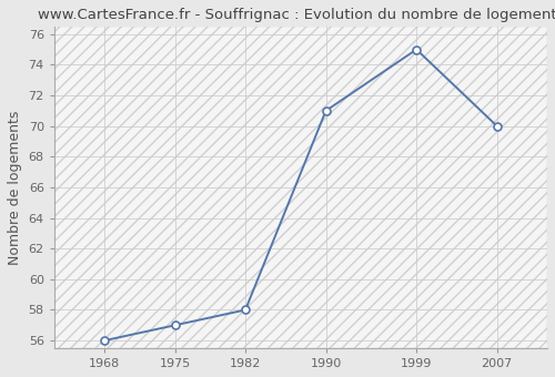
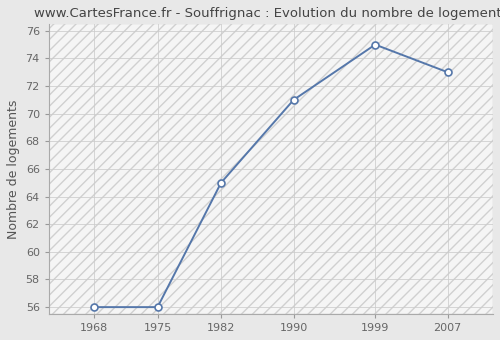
1975: 57 -> 56
1982: 58 -> 65
2007: 70 -> 73
